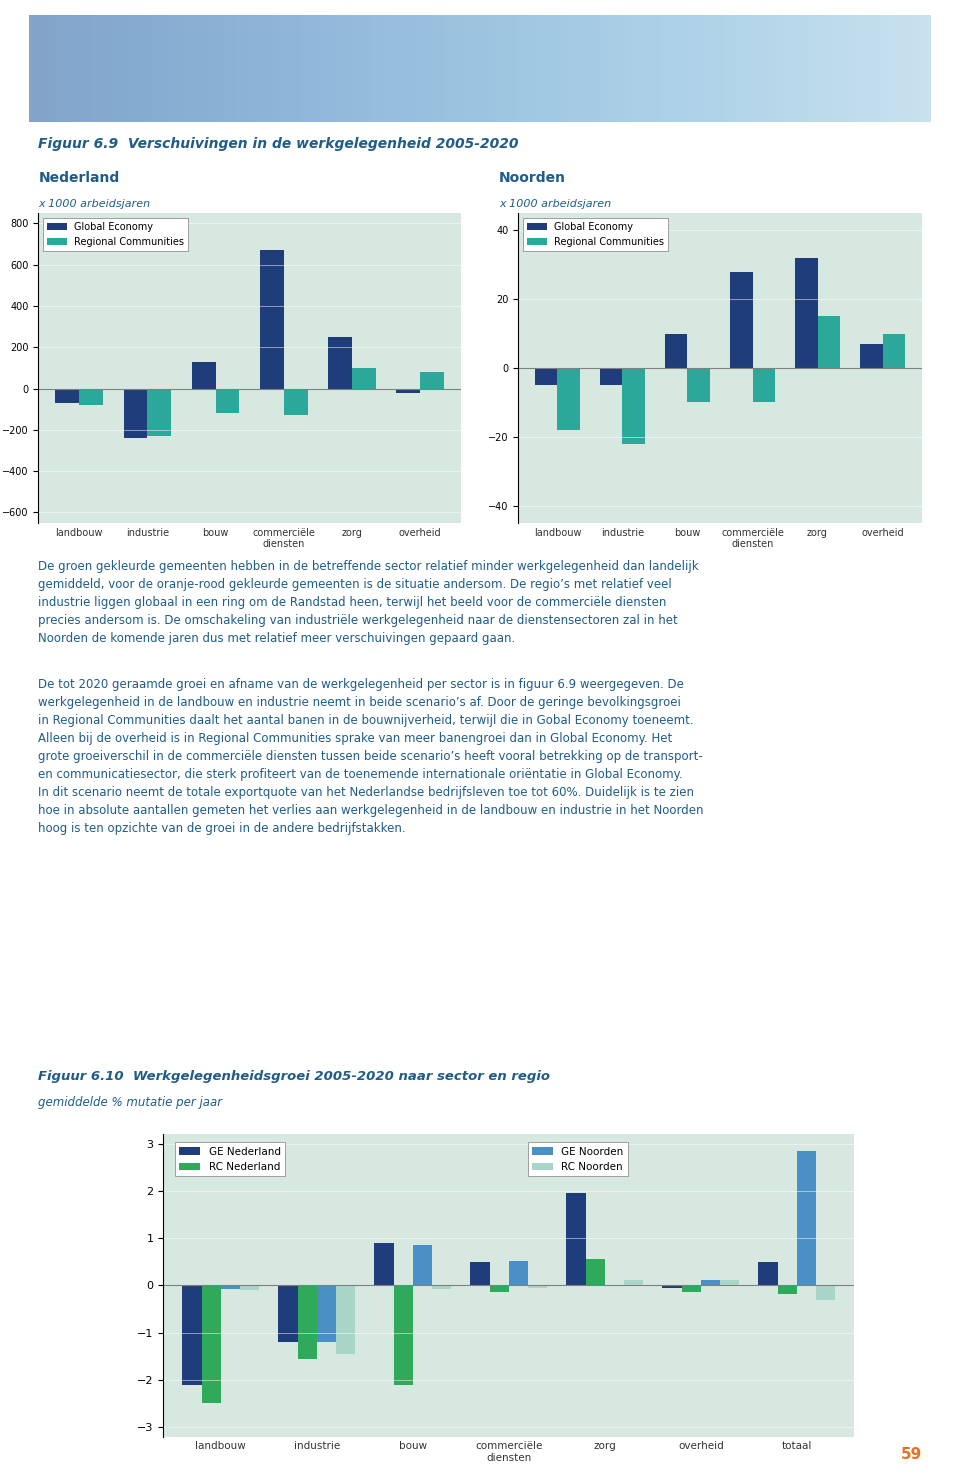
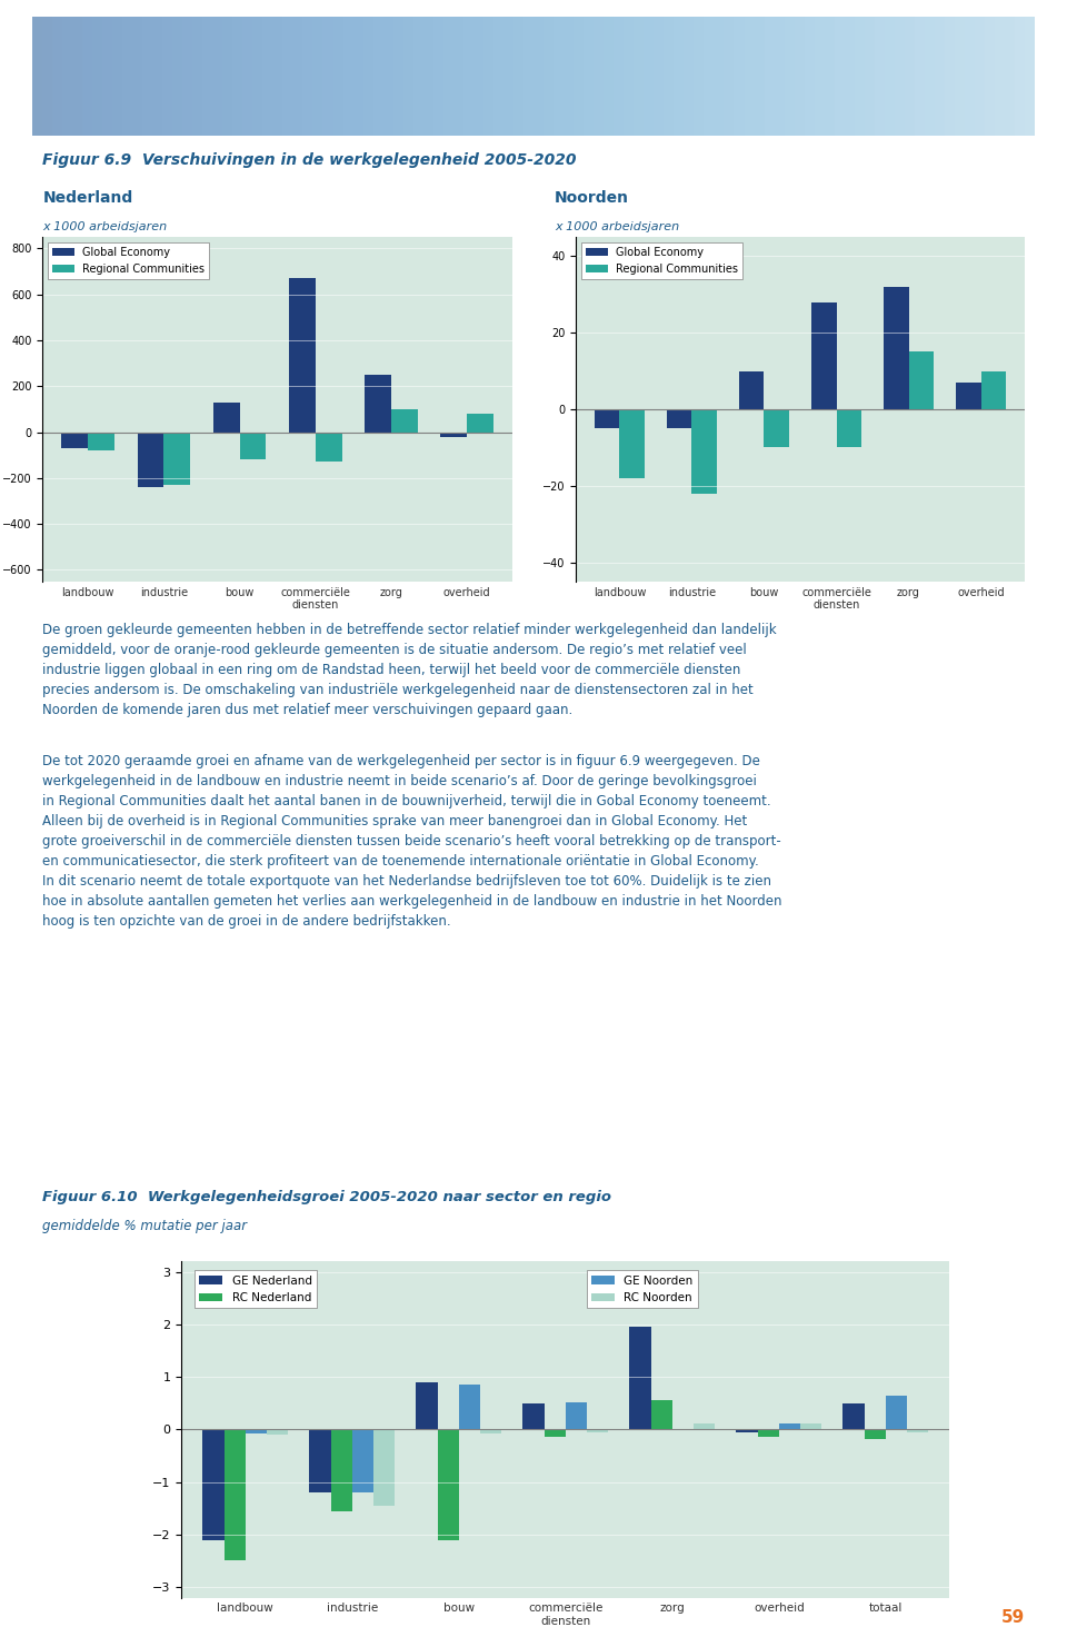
GE Noorden/totaal: 2.85 -> 0.65
RC Noorden/totaal: -0.30 -> -0.05
